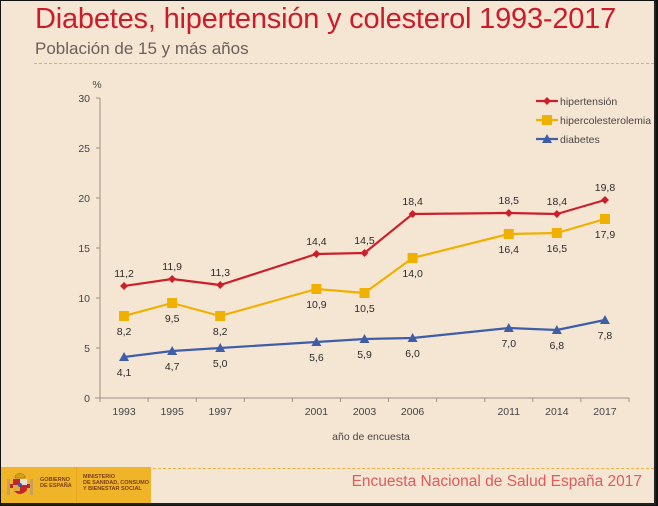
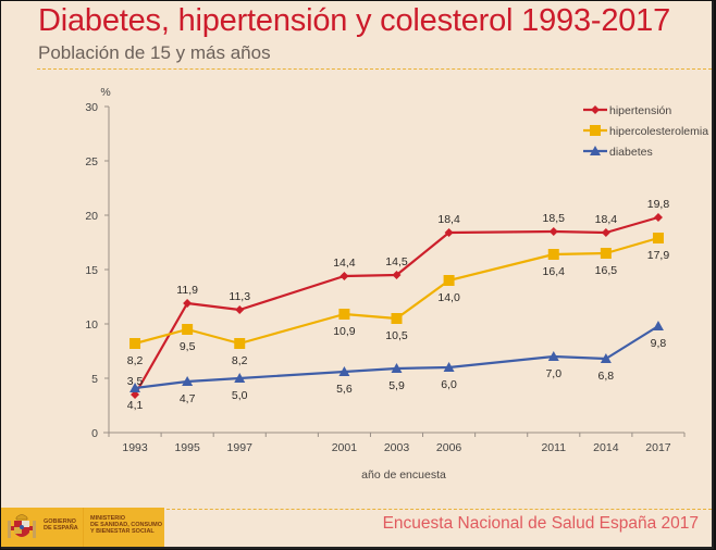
hipertensión/1993: 11,2 -> 3,5
diabetes/2017: 7,8 -> 9,8
